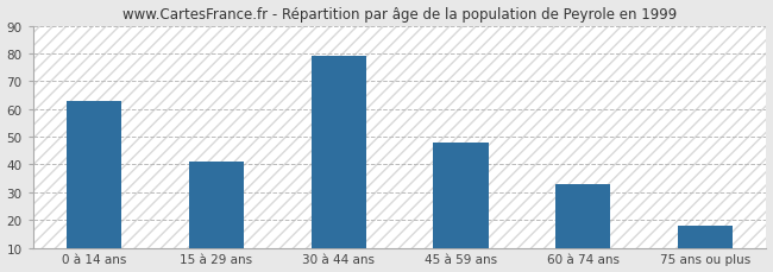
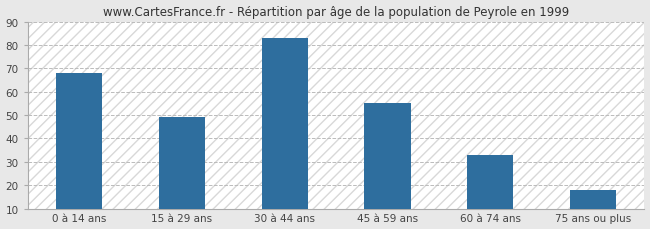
0 à 14 ans: 63 -> 68
15 à 29 ans: 41 -> 49
30 à 44 ans: 79 -> 83
45 à 59 ans: 48 -> 55
